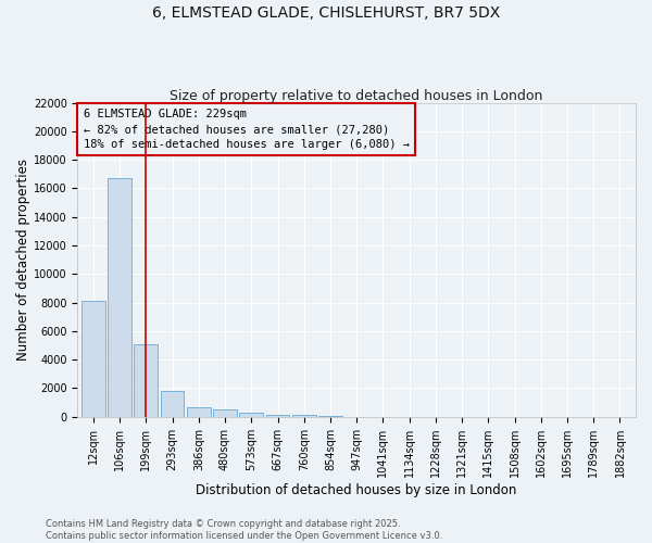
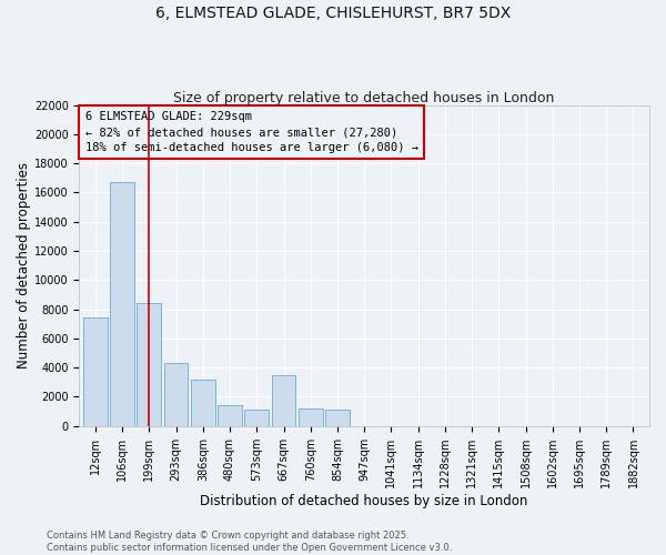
12sqm: 8100 -> 7400
199sqm: 5100 -> 8400
293sqm: 1800 -> 4300
386sqm: 700 -> 3200
480sqm: 500 -> 1400
573sqm: 300 -> 1100
667sqm: 200 -> 3500
760sqm: 100 -> 1200
854sqm: 0 -> 1100
